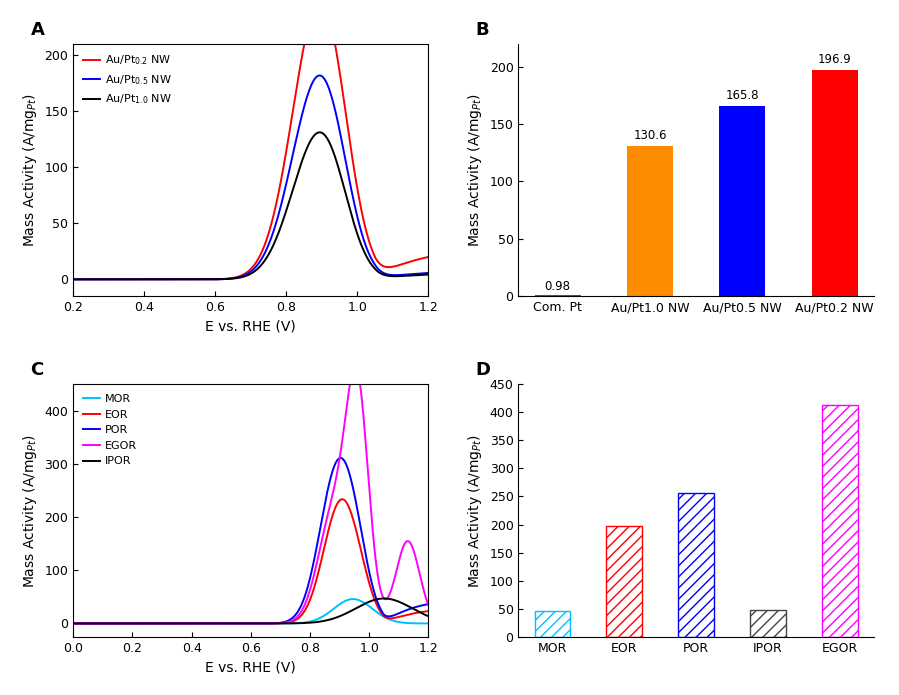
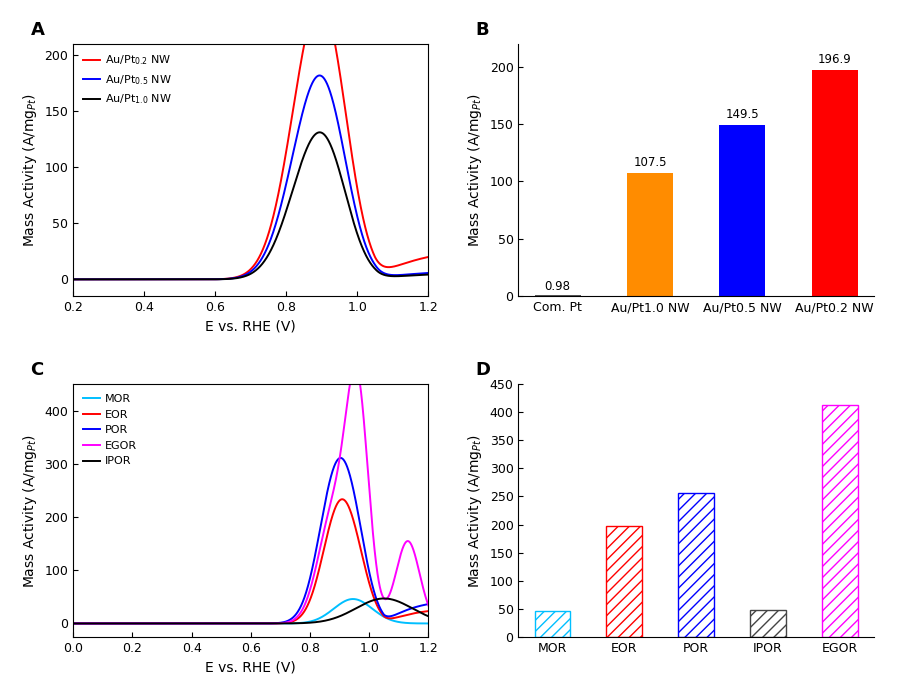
Au/Pt1.0 NW: 130.6 -> 107.5
Au/Pt0.5 NW: 165.8 -> 149.5
